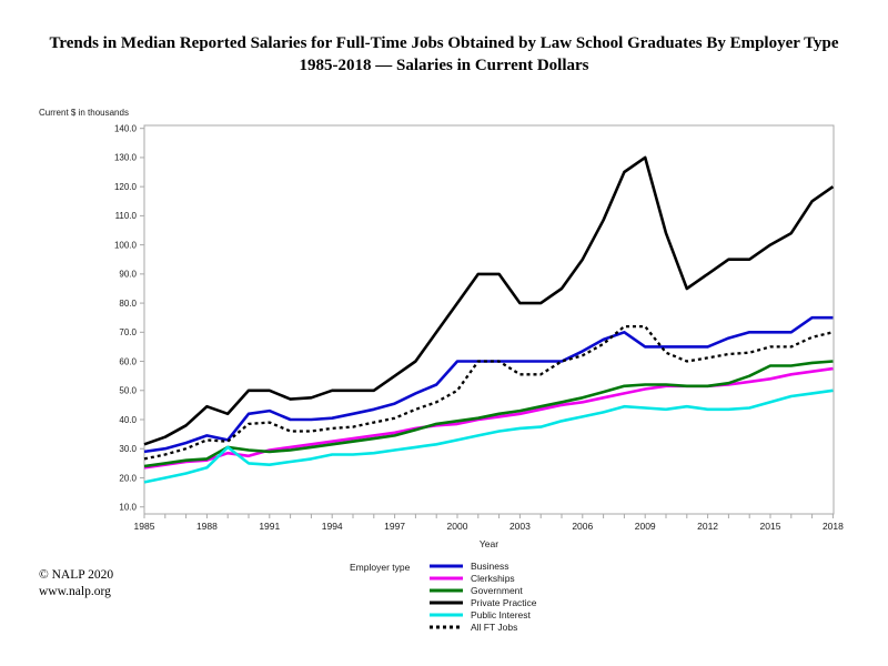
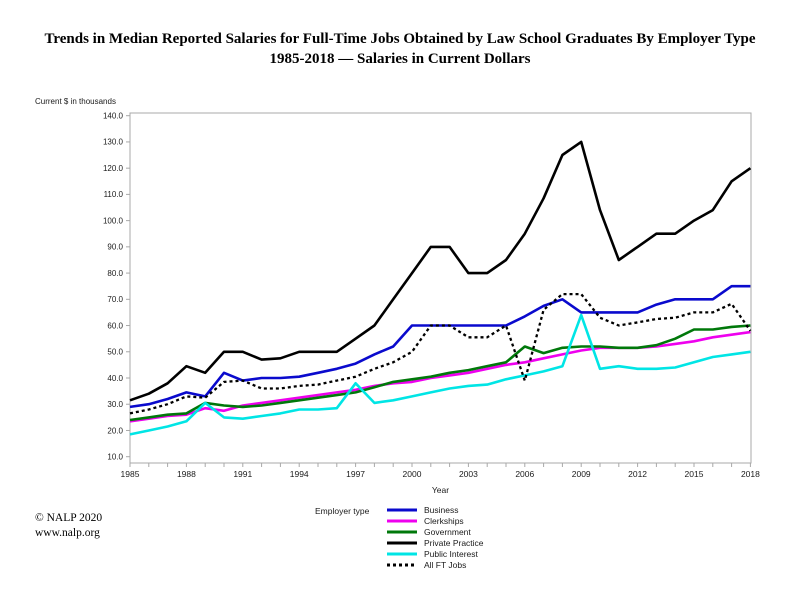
Business/1991: 43 -> 39
Public Interest/1997: 30 -> 38
Government/2006: 48 -> 52
All FT Jobs/2006: 62 -> 39
Public Interest/2009: 44 -> 64
All FT Jobs/2018: 70 -> 58
